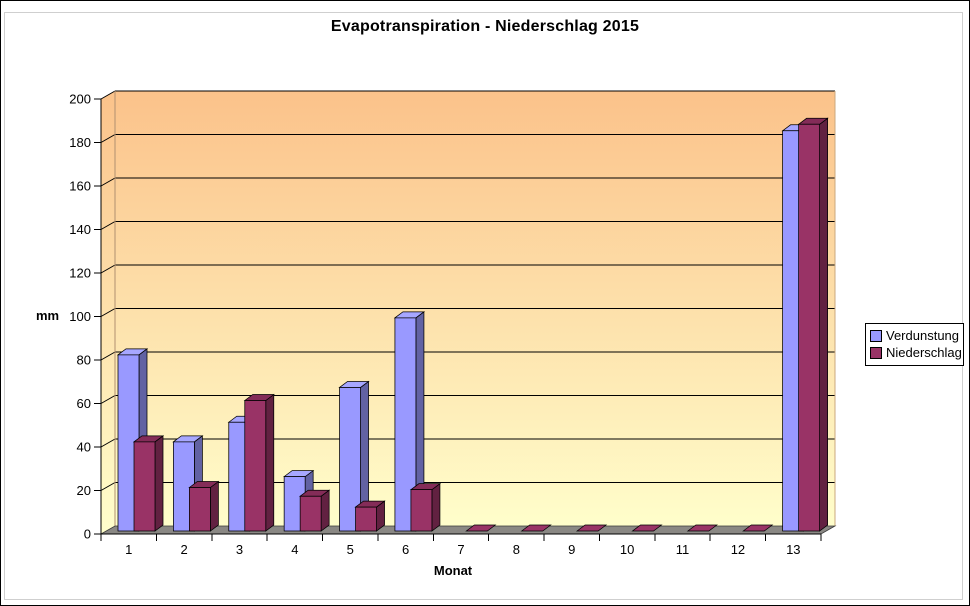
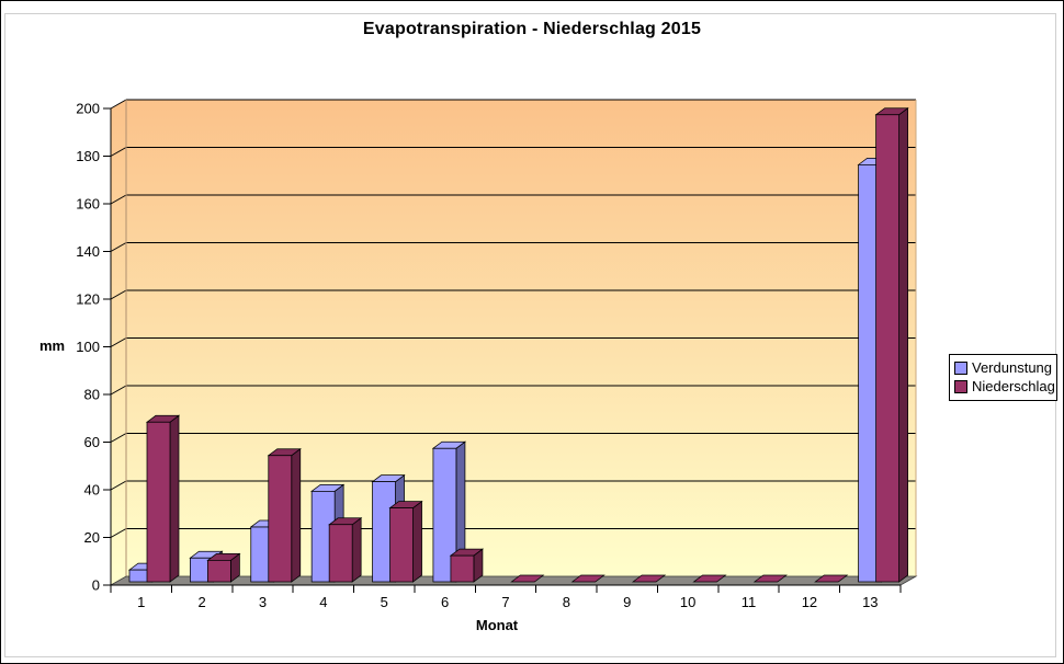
Verdunstung/1: 81 -> 5
Niederschlag/1: 41 -> 67
Verdunstung/2: 41 -> 10
Niederschlag/2: 20 -> 9
Verdunstung/3: 50 -> 23
Niederschlag/3: 60 -> 53
Verdunstung/4: 25 -> 38
Niederschlag/4: 16 -> 24
Verdunstung/5: 66 -> 42
Niederschlag/5: 11 -> 31
Verdunstung/6: 98 -> 56
Niederschlag/6: 19 -> 11
Verdunstung/13: 184 -> 175
Niederschlag/13: 187 -> 196
